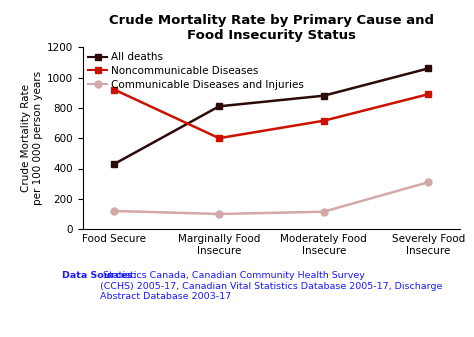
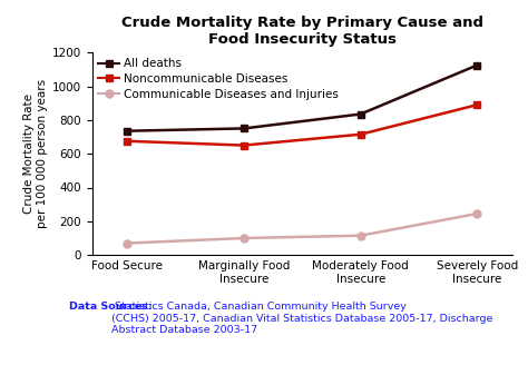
All deaths/Food Secure: 430 -> 740
Noncommunicable Diseases/Food Secure: 920 -> 680
Communicable Diseases and Injuries/Food Secure: 120 -> 70
All deaths/Marginally Food Insecure: 810 -> 750
Noncommunicable Diseases/Marginally Food Insecure: 600 -> 650
All deaths/Moderately Food Insecure: 880 -> 840
All deaths/Severely Food Insecure: 1060 -> 1120
Communicable Diseases and Injuries/Severely Food Insecure: 310 -> 240
